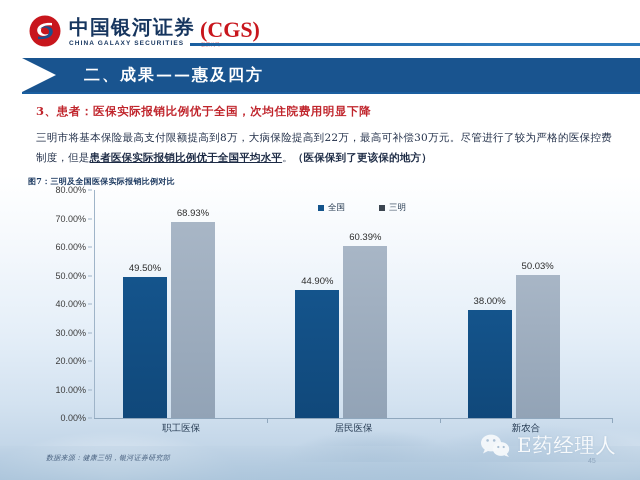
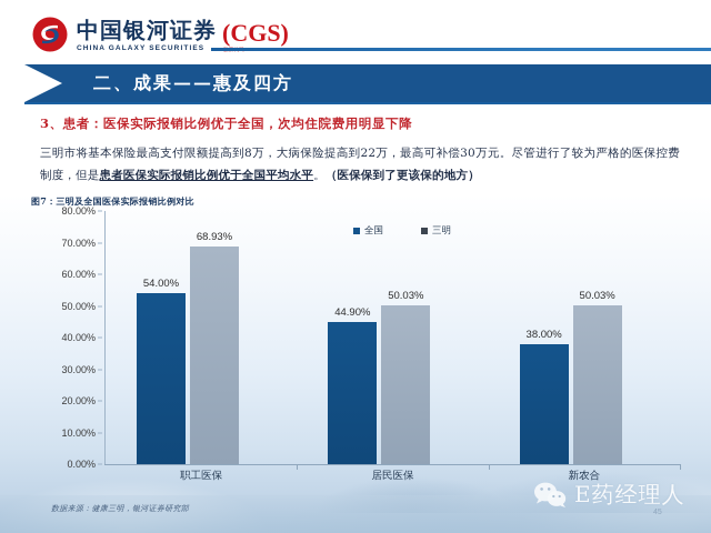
全国/职工医保: 49.50% -> 54.00%
三明/居民医保: 60.39% -> 50.03%
